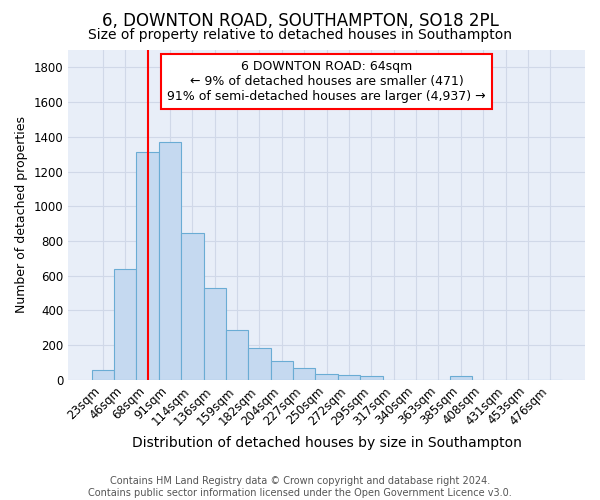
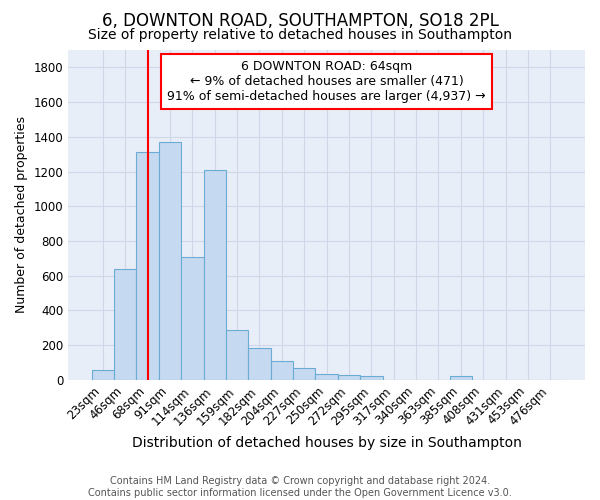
114sqm: 840 -> 710
136sqm: 530 -> 1210
